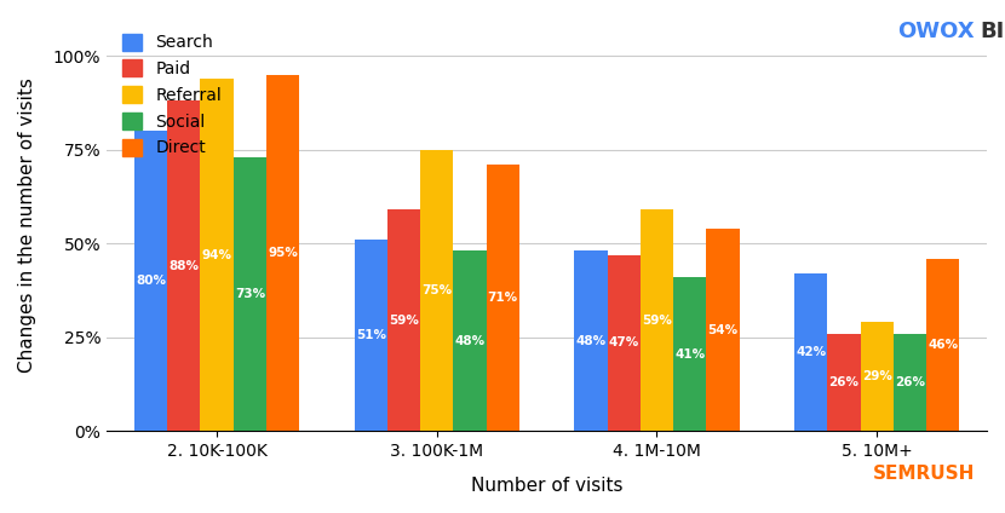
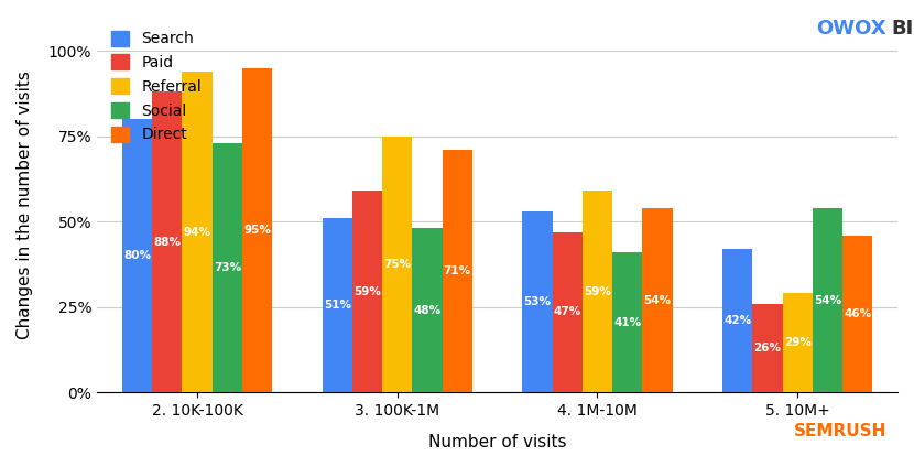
Search/4. 1M-10M: 48% -> 53%
Social/5. 10M+: 26% -> 54%
